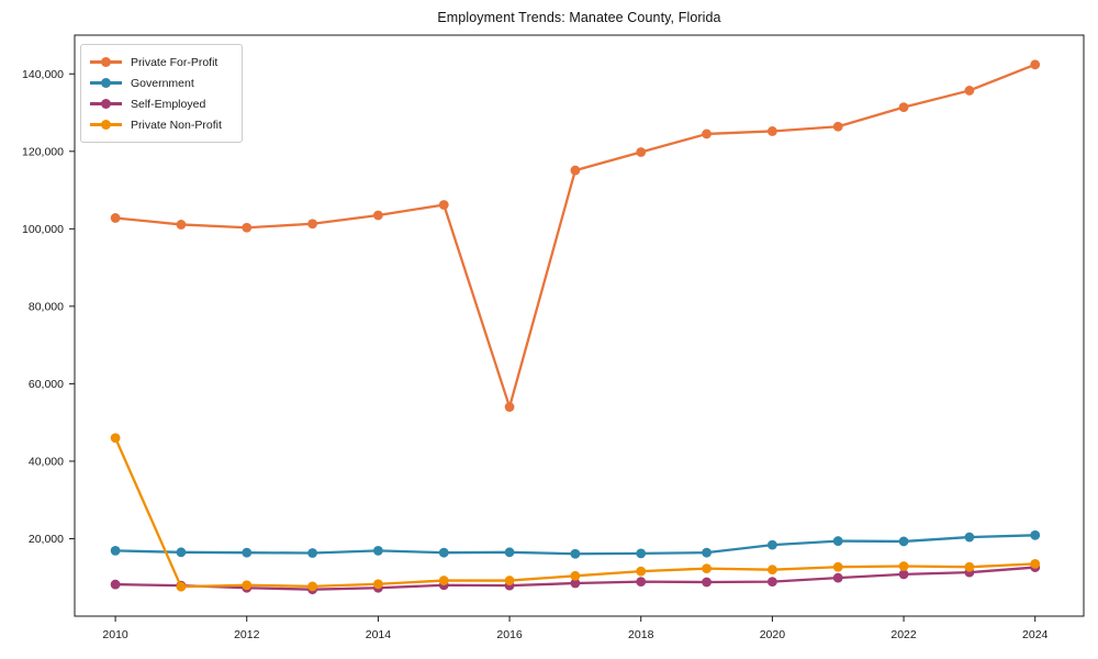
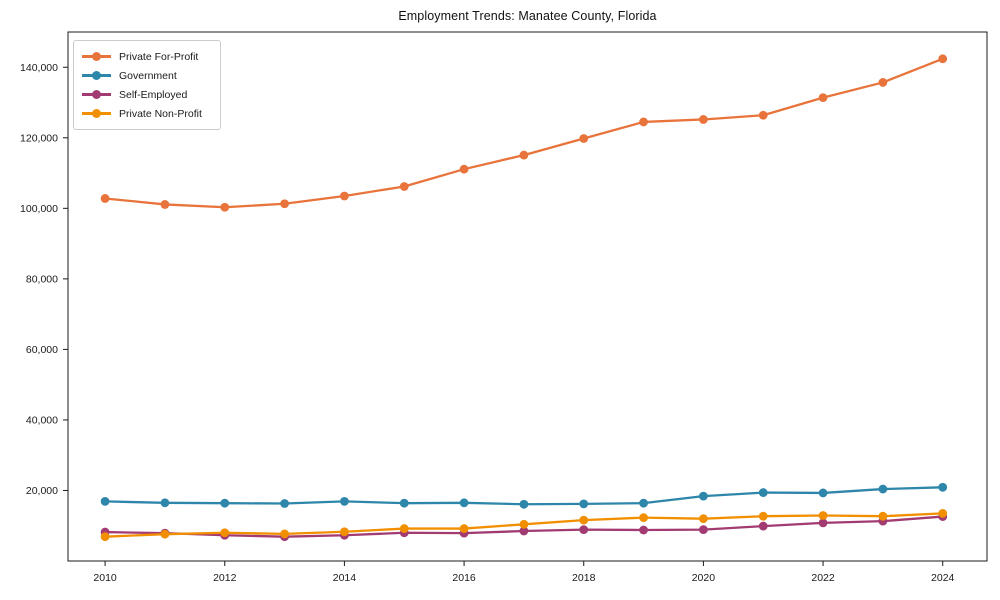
Private Non-Profit/2010: 46000 -> 7000
Private For-Profit/2016: 54000 -> 111000
